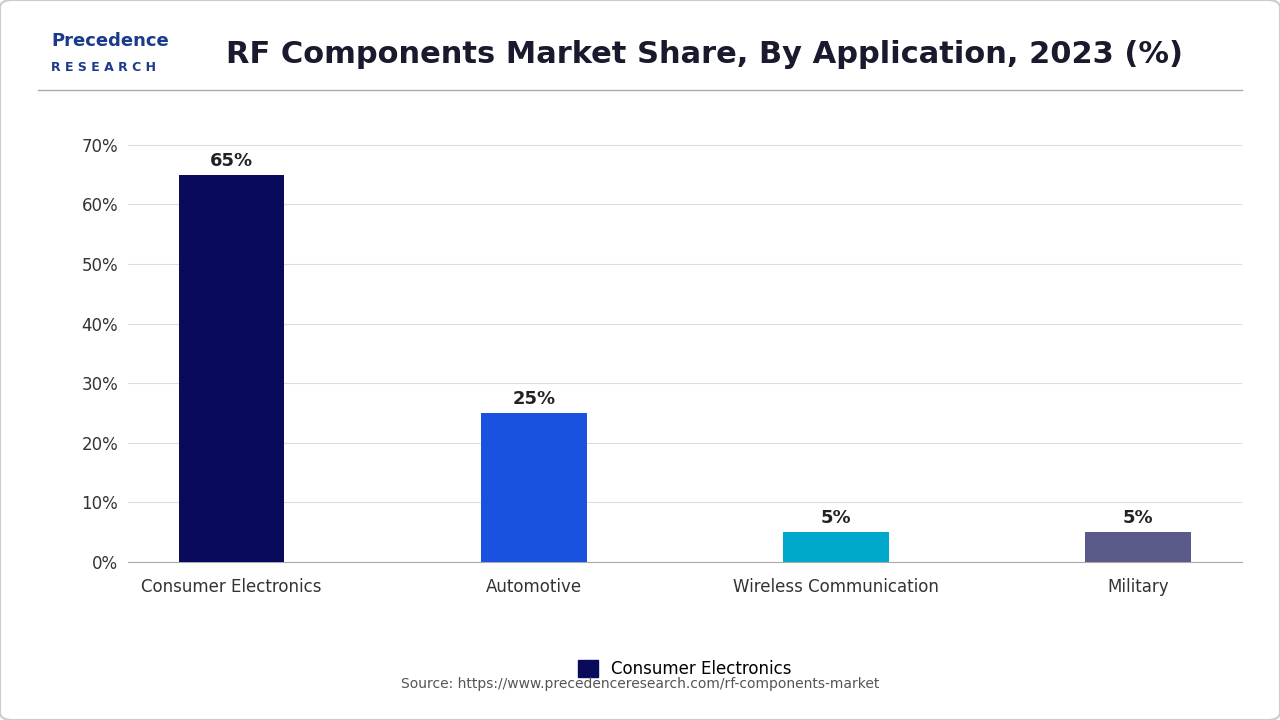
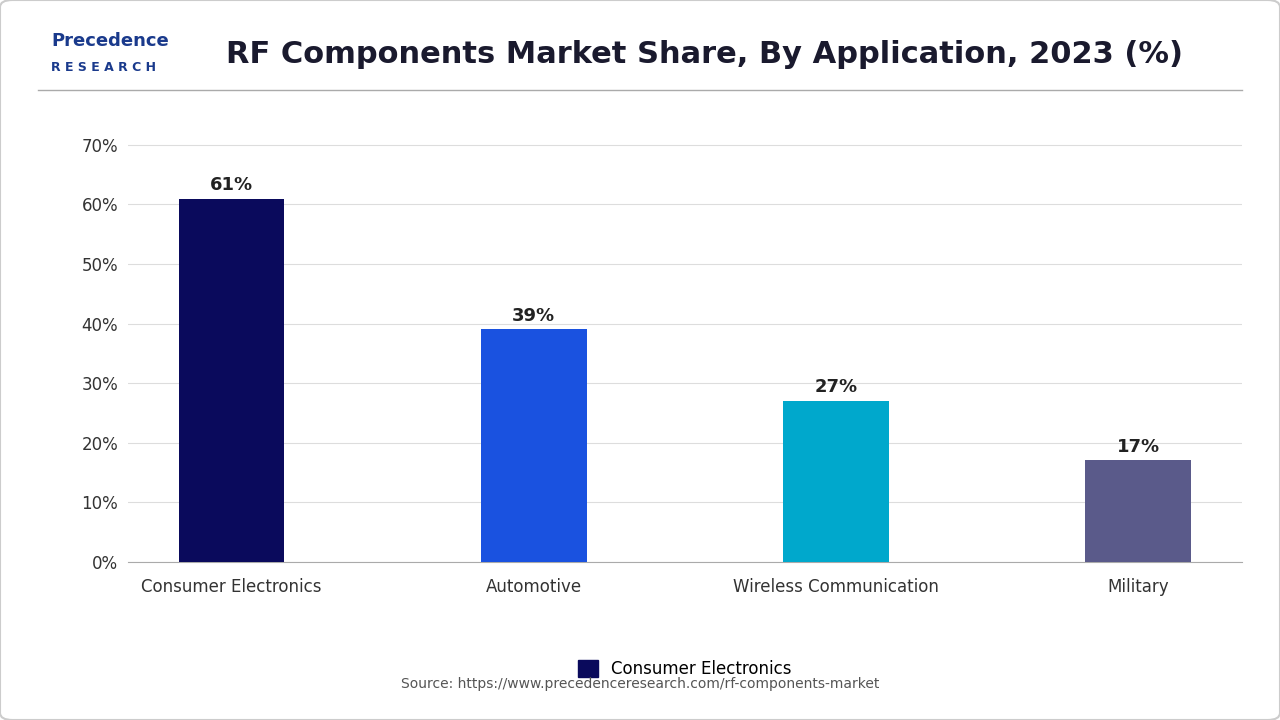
Consumer Electronics: 65% -> 61%
Automotive: 25% -> 39%
Wireless Communication: 5% -> 27%
Military: 5% -> 17%
